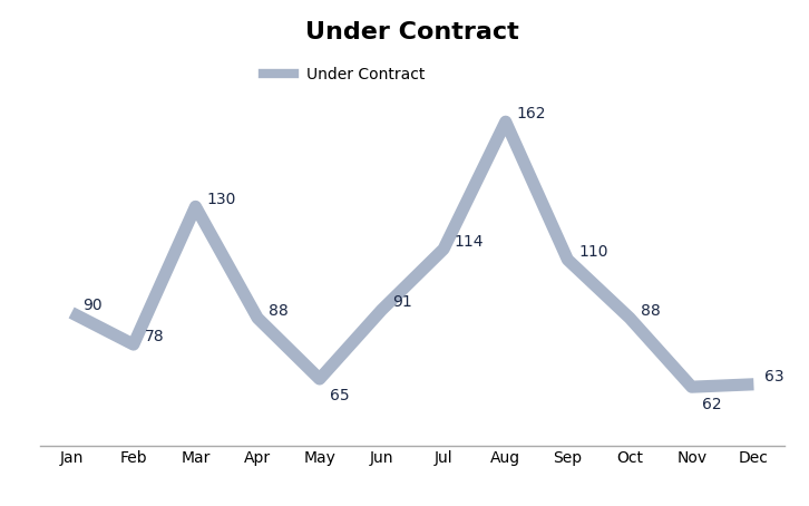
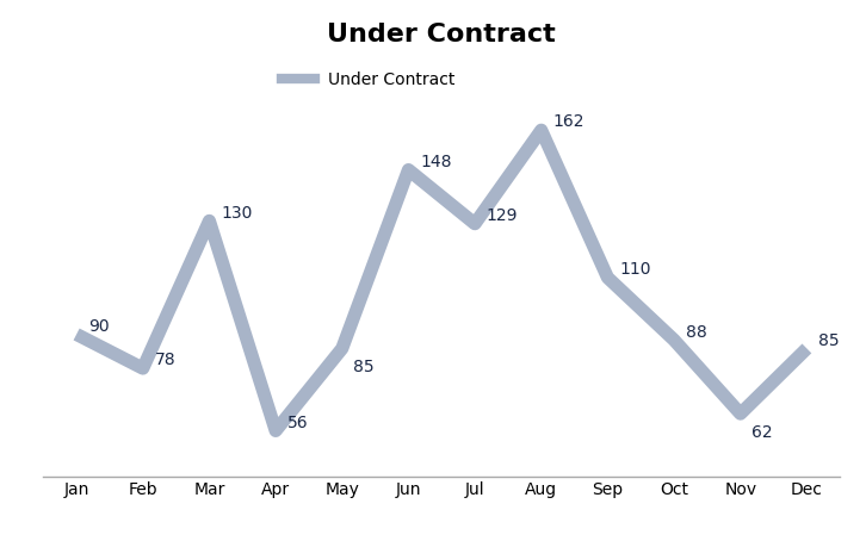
Apr: 88 -> 56
May: 65 -> 85
Jun: 91 -> 148
Jul: 114 -> 129
Dec: 63 -> 85
